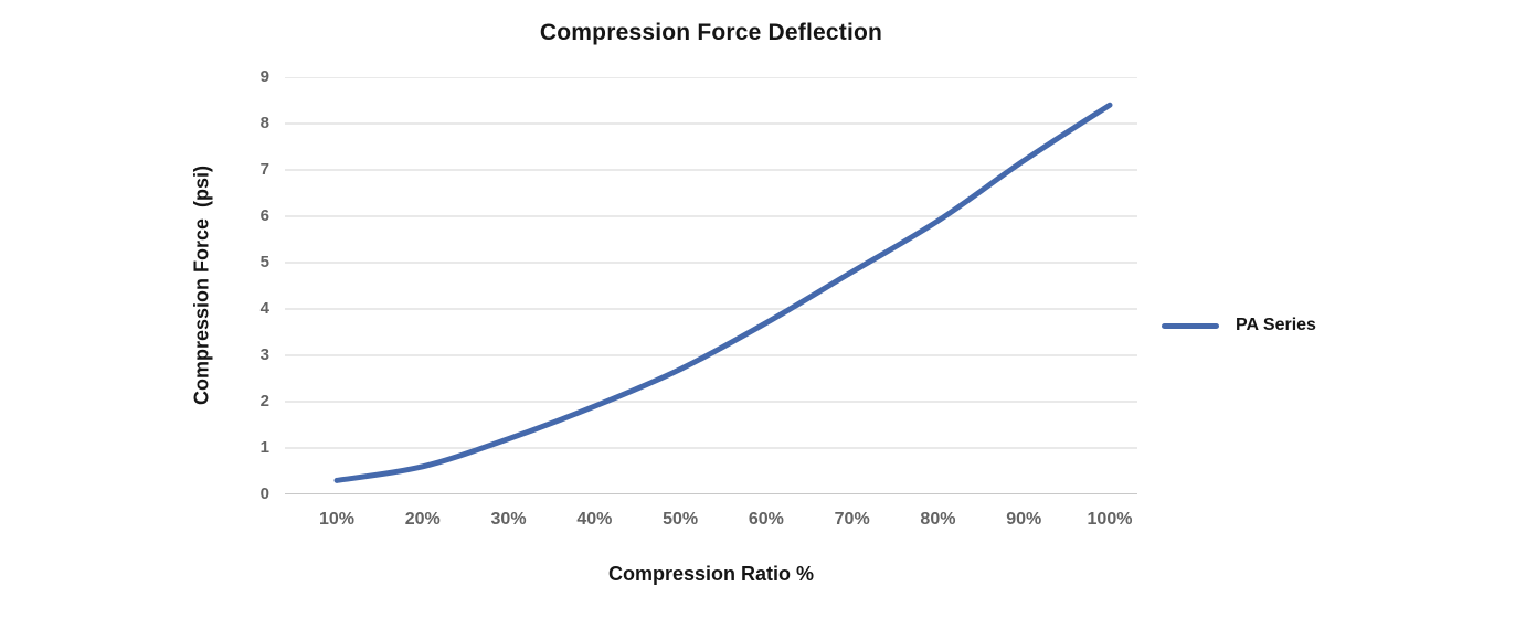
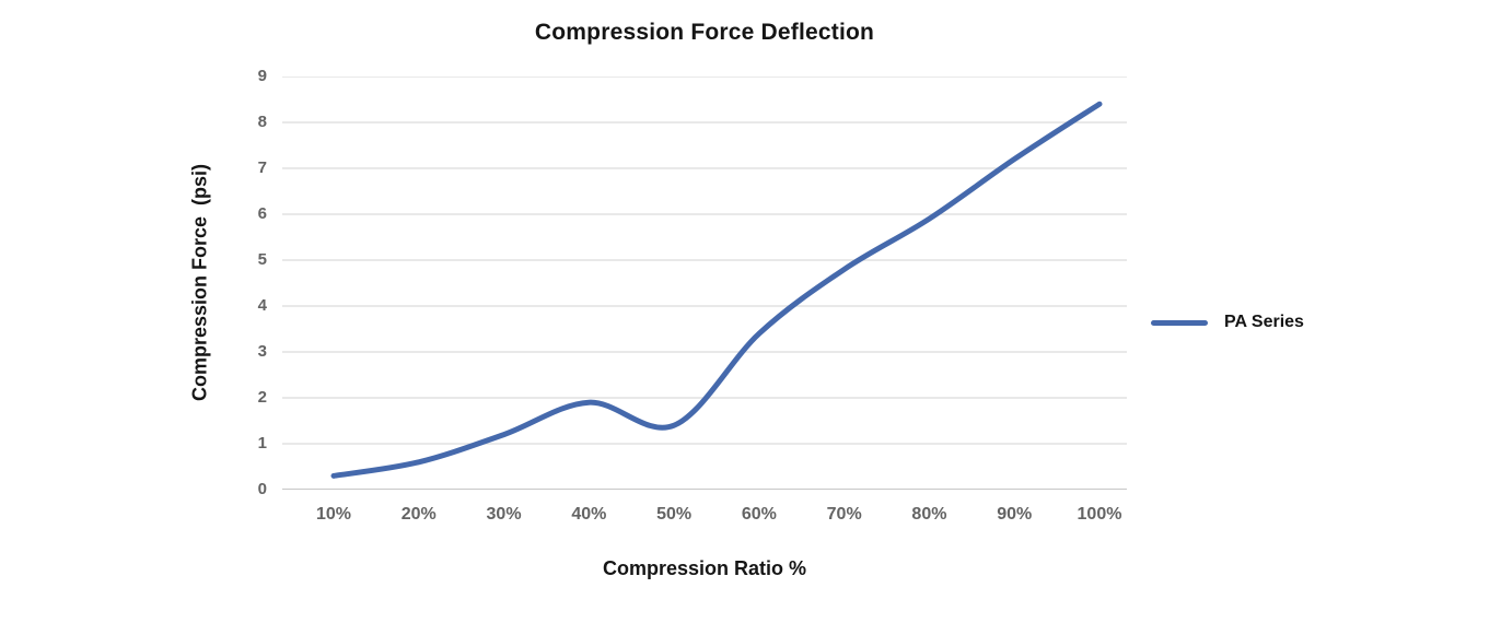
50%: 2.7 -> 1.4
60%: 3.7 -> 3.4
